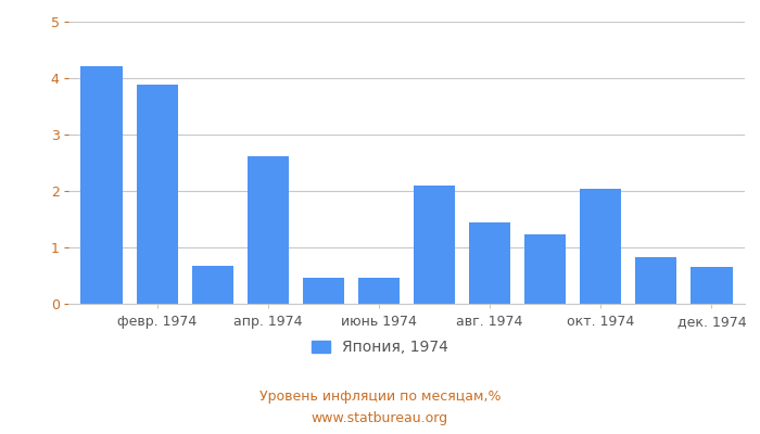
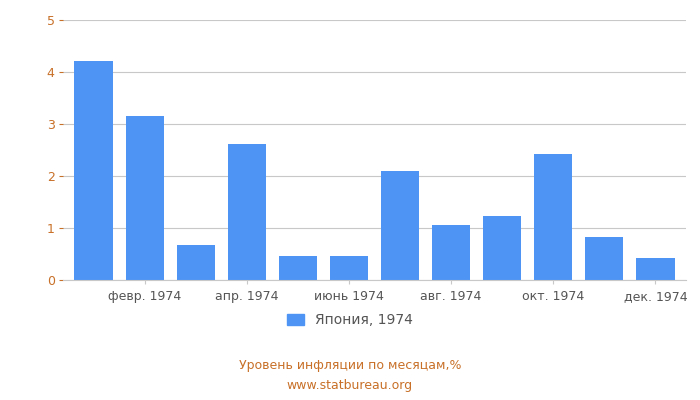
февр. 1974: 3.88 -> 3.15
авг. 1974: 1.44 -> 1.05
окт. 1974: 2.04 -> 2.42
дек. 1974: 0.66 -> 0.42
